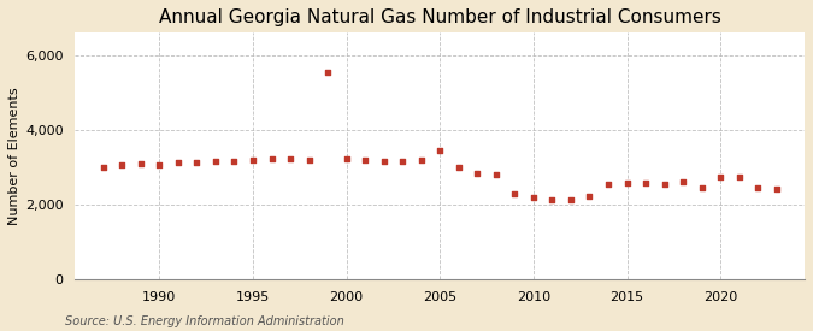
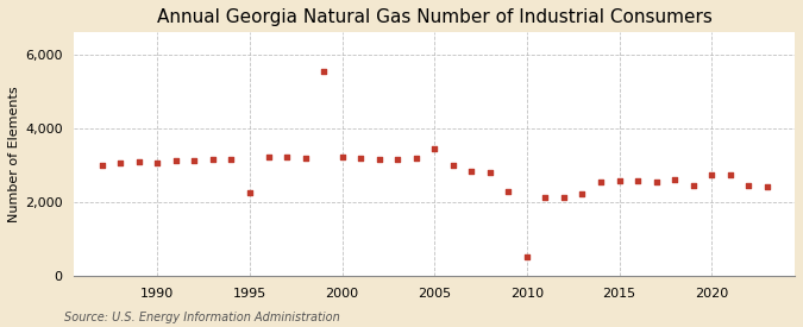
1995: 3,200 -> 2,250
2010: 2,180 -> 500
